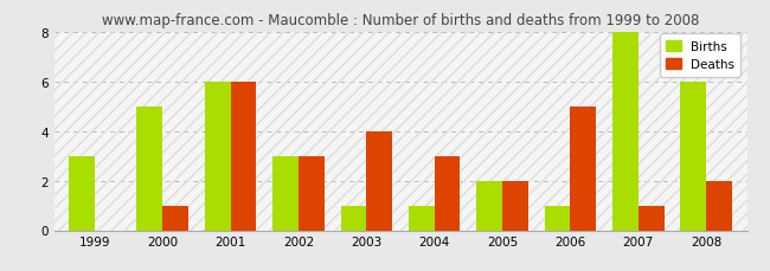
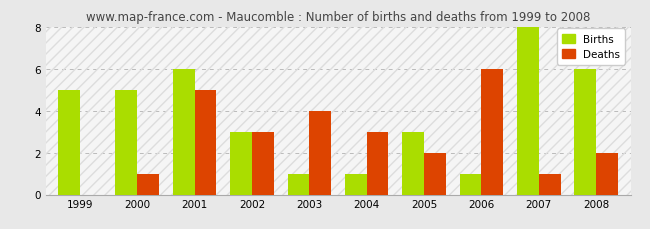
Births/1999: 3 -> 5
Deaths/2001: 6 -> 5
Births/2005: 2 -> 3
Deaths/2006: 5 -> 6
